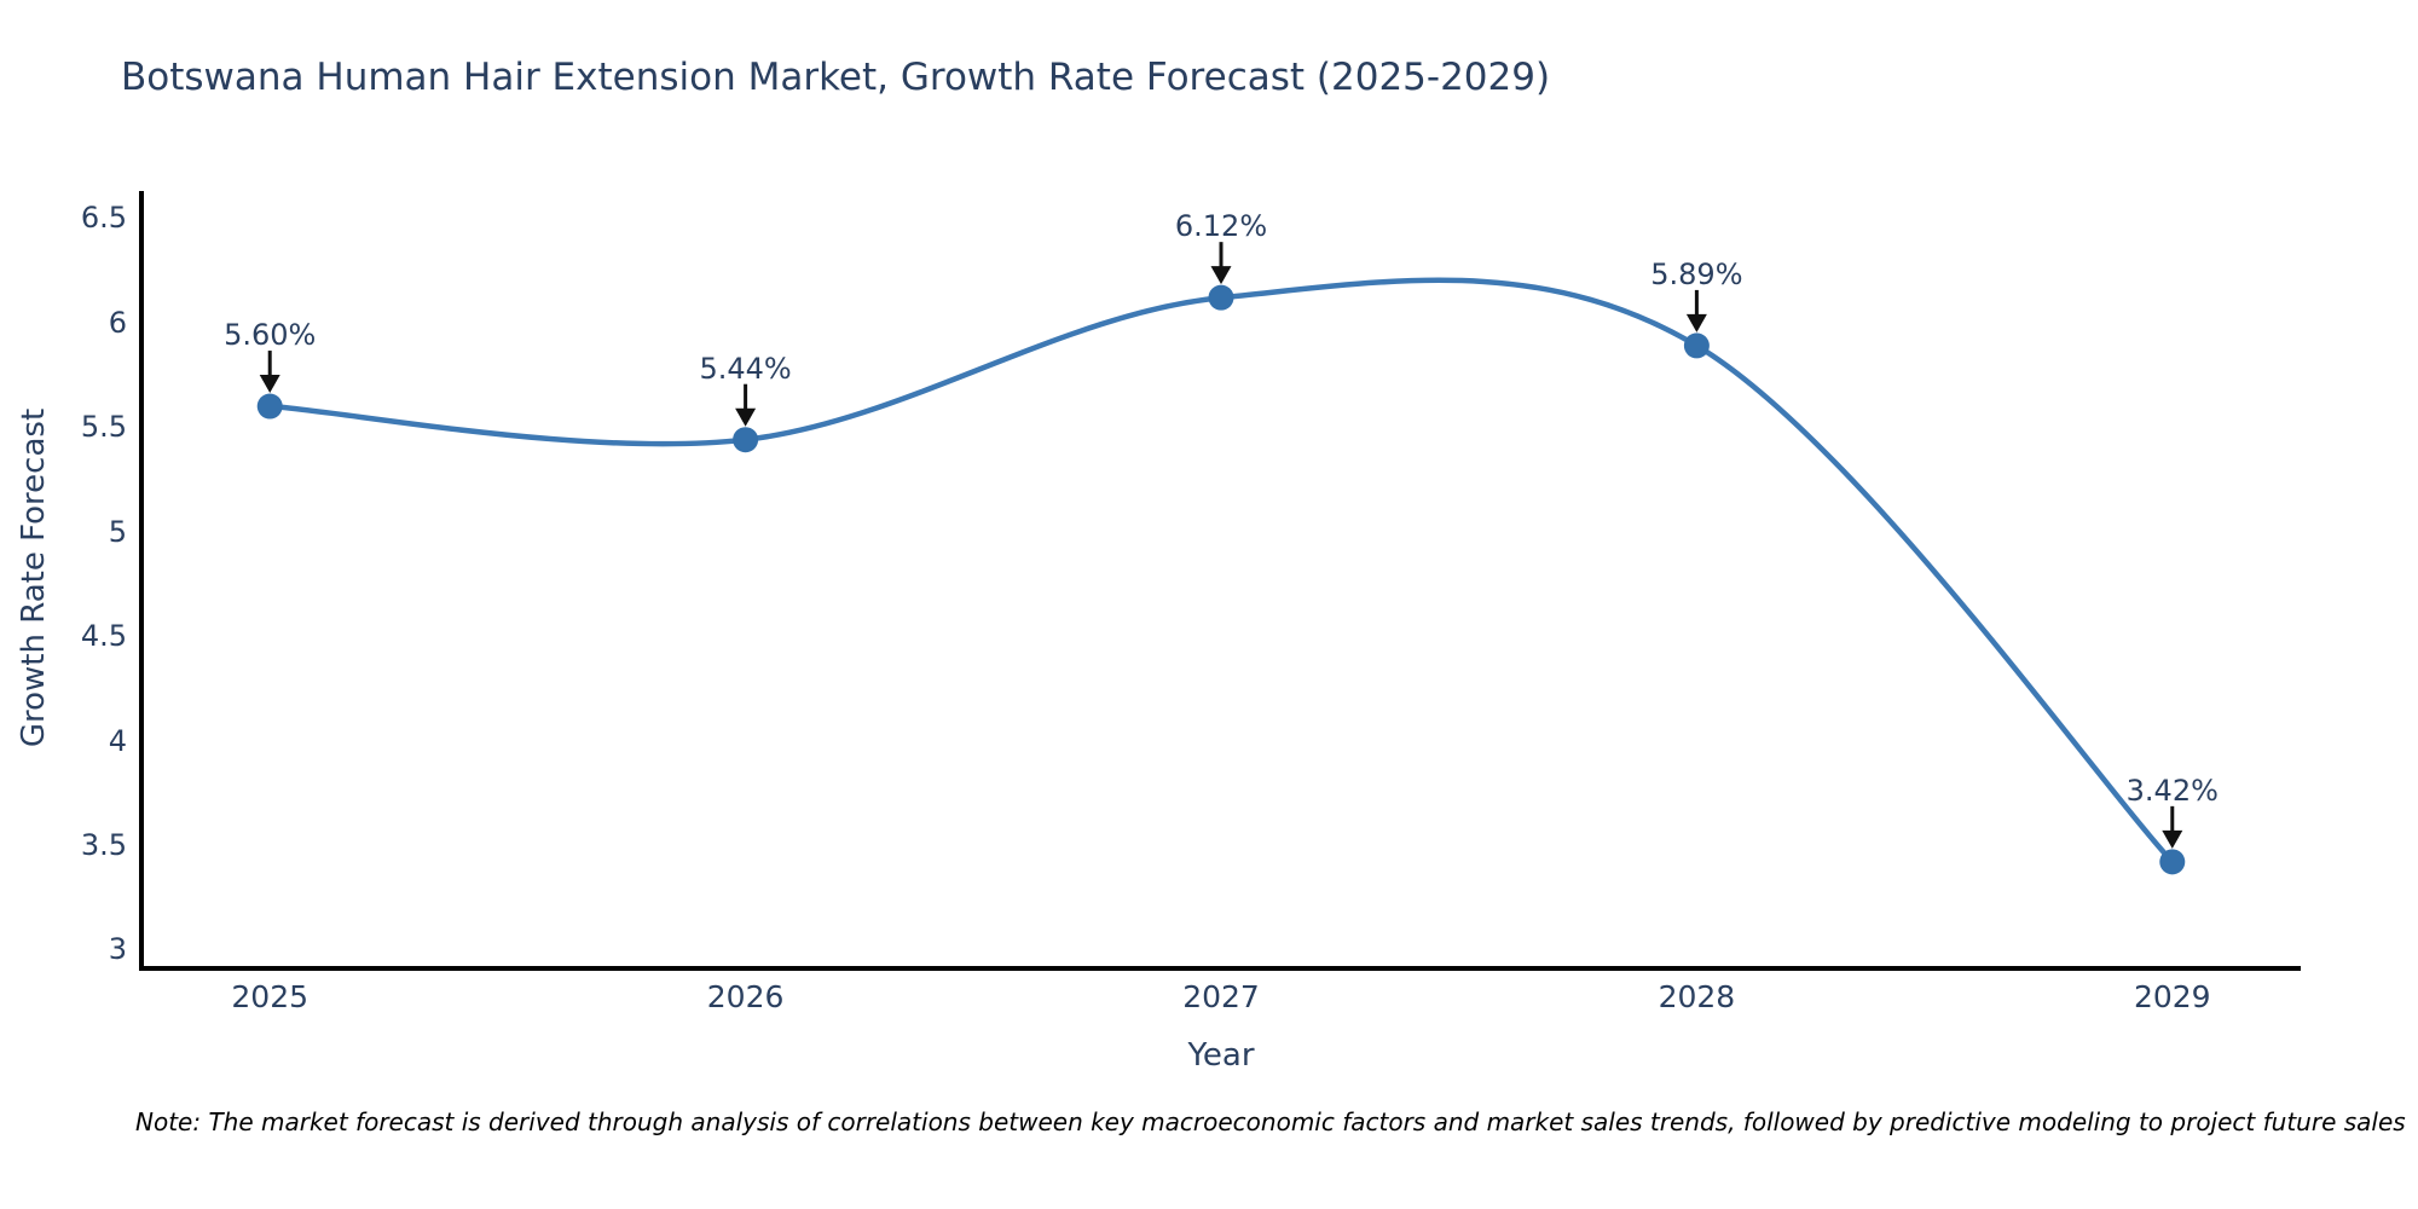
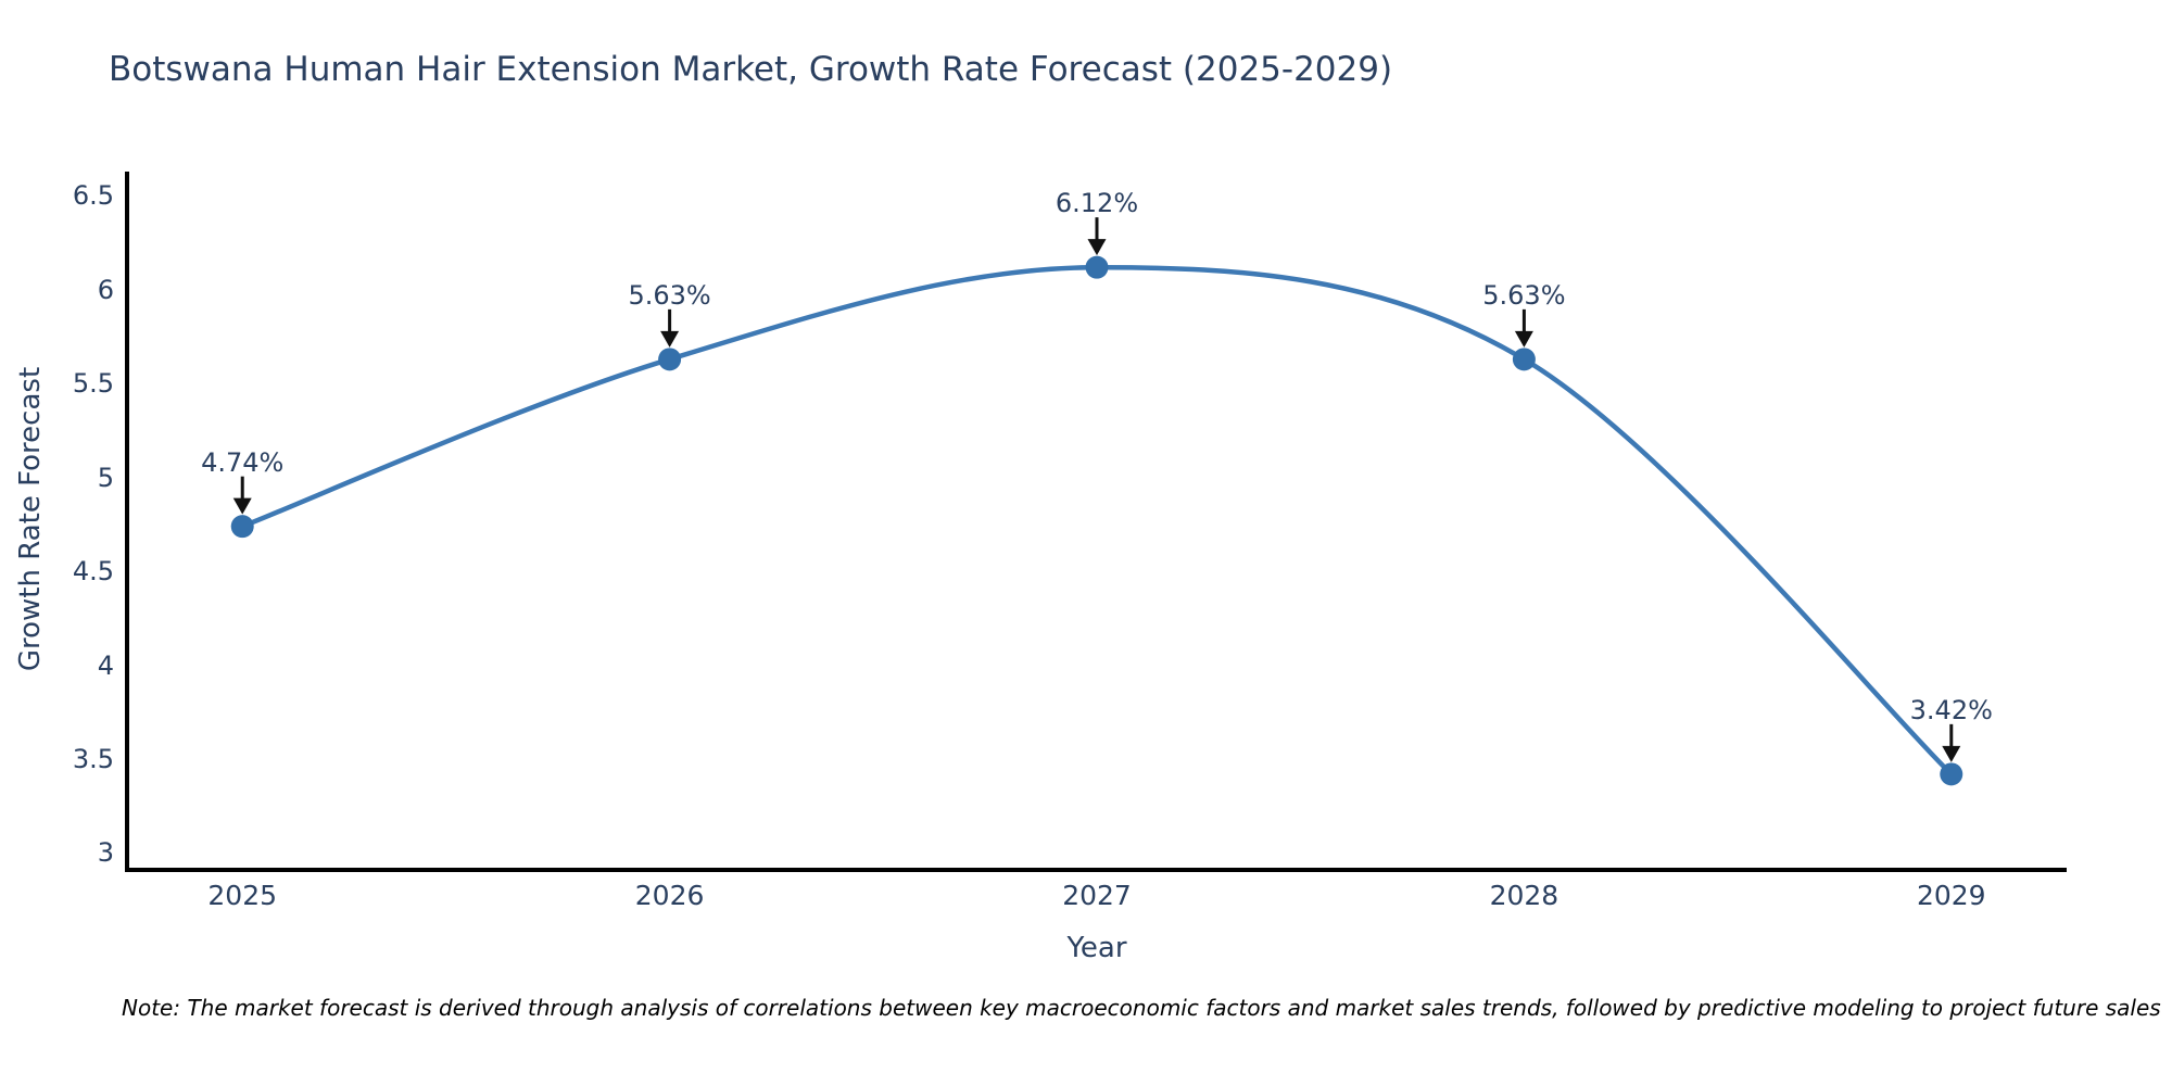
2025: 5.60% -> 4.74%
2026: 5.44% -> 5.63%
2028: 5.89% -> 5.63%
